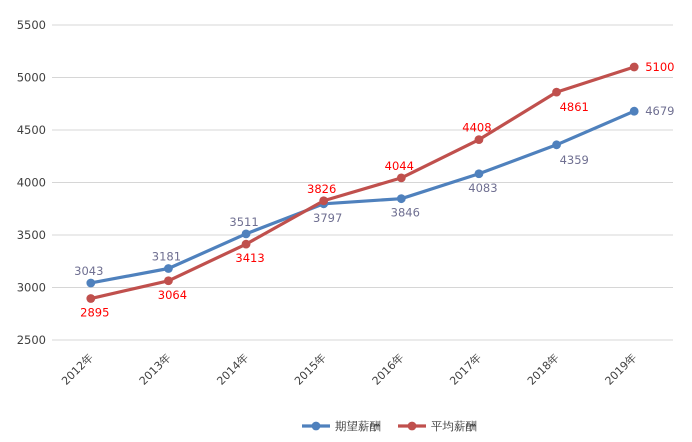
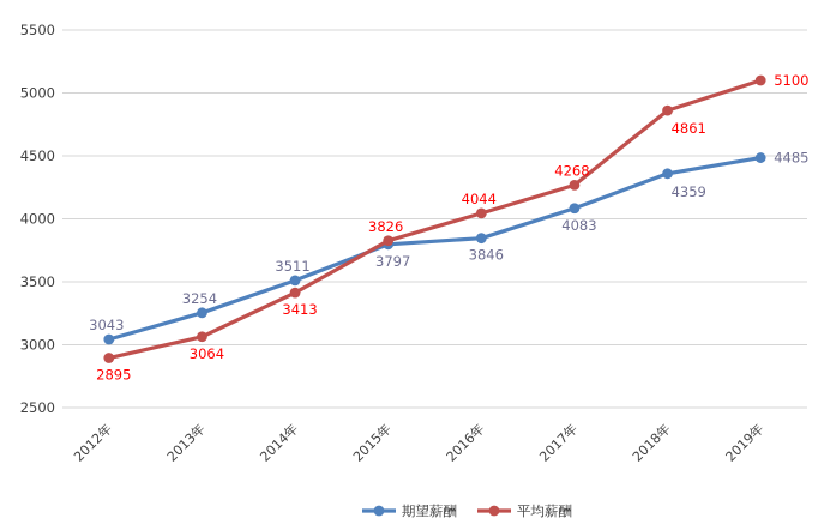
期望薪酬/2013年: 3181 -> 3254
平均薪酬/2017年: 4408 -> 4268
期望薪酬/2019年: 4679 -> 4485
